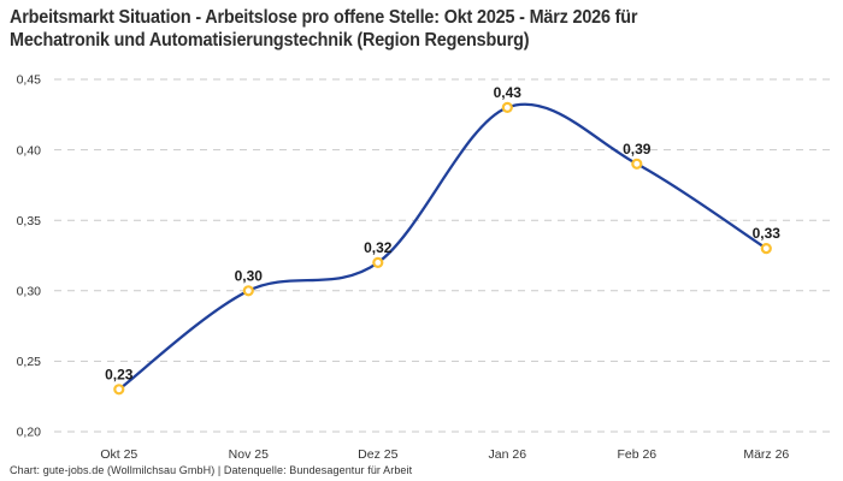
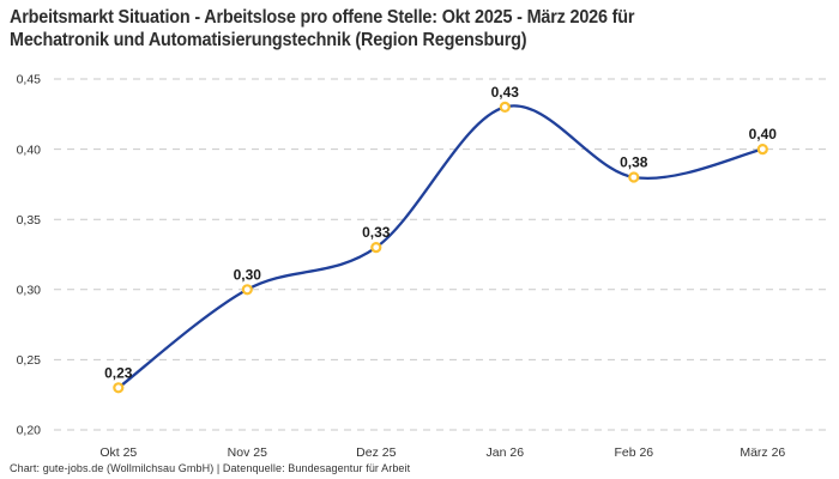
Dez 25: 0,32 -> 0,33
Feb 26: 0,39 -> 0,38
März 26: 0,33 -> 0,40
